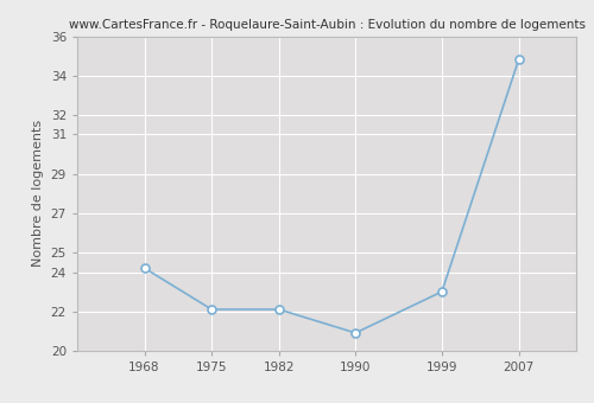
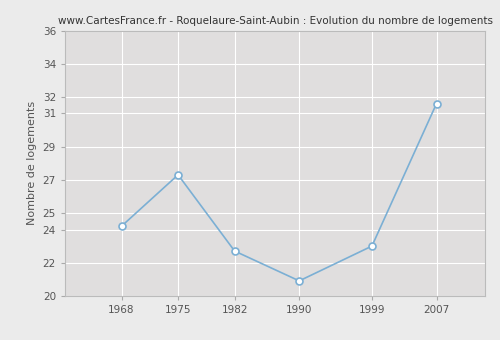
1975: 22.1 -> 27.3
1982: 22.1 -> 22.7
2007: 34.8 -> 31.6
